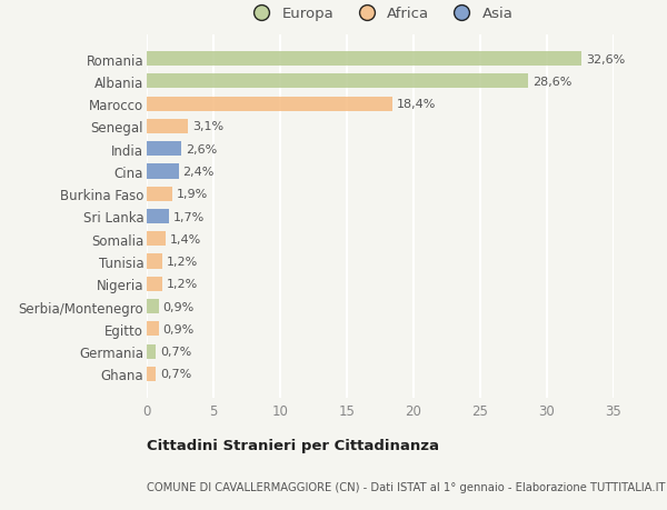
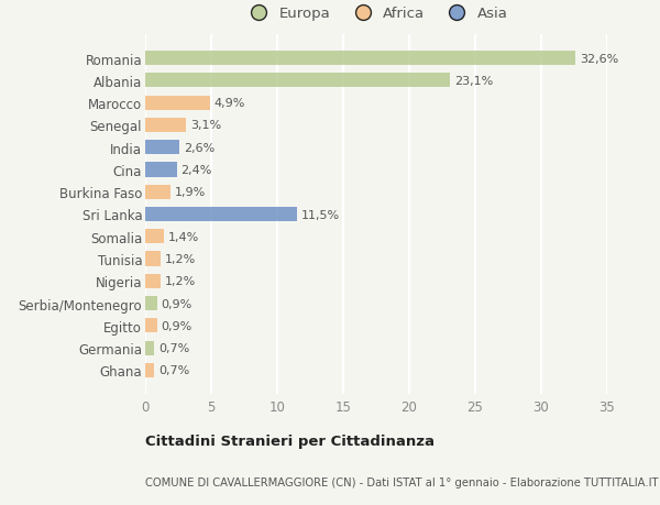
Albania: 28,6% -> 23,1%
Marocco: 18,4% -> 4,9%
Sri Lanka: 1,7% -> 11,5%
